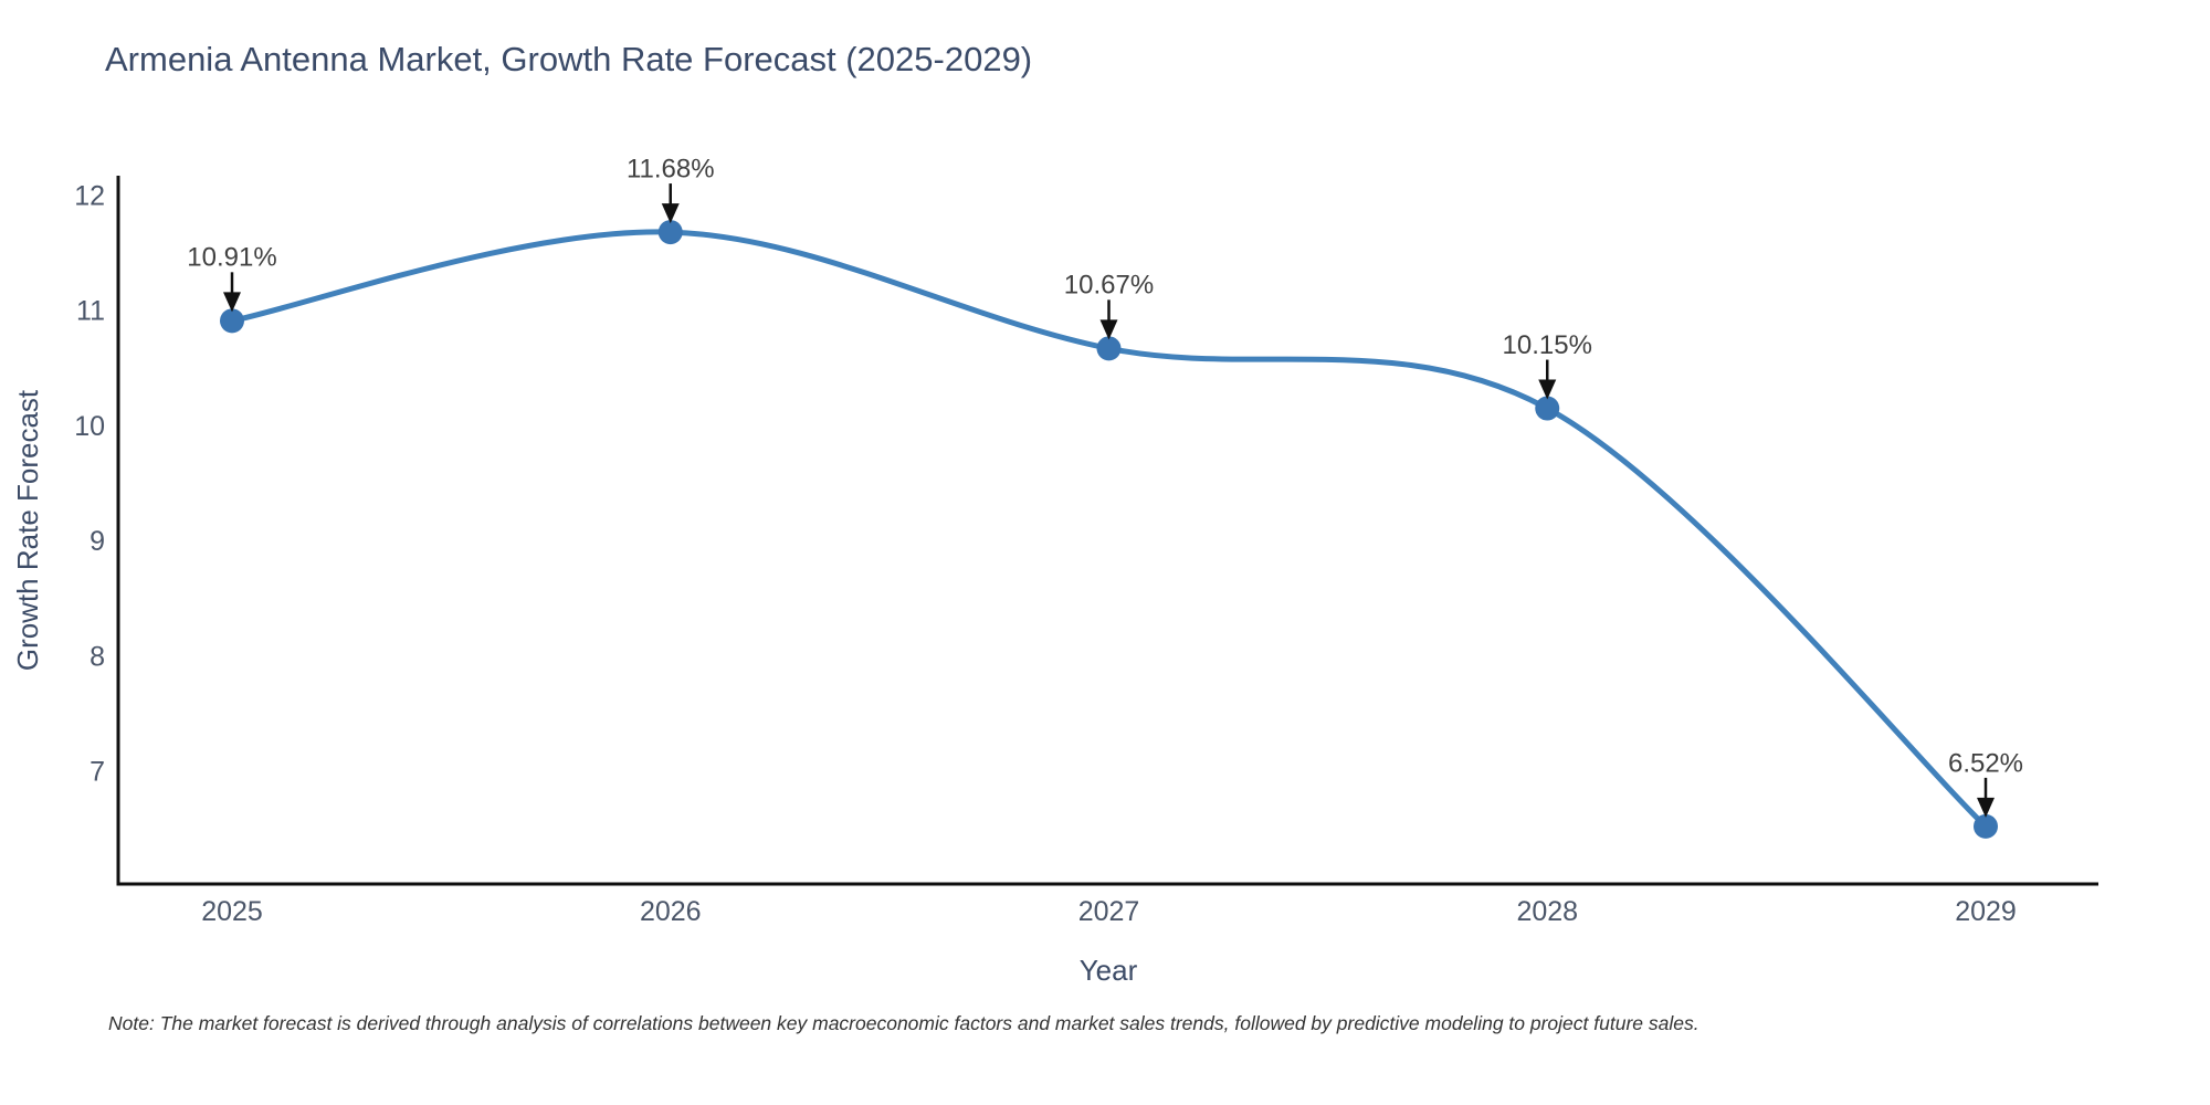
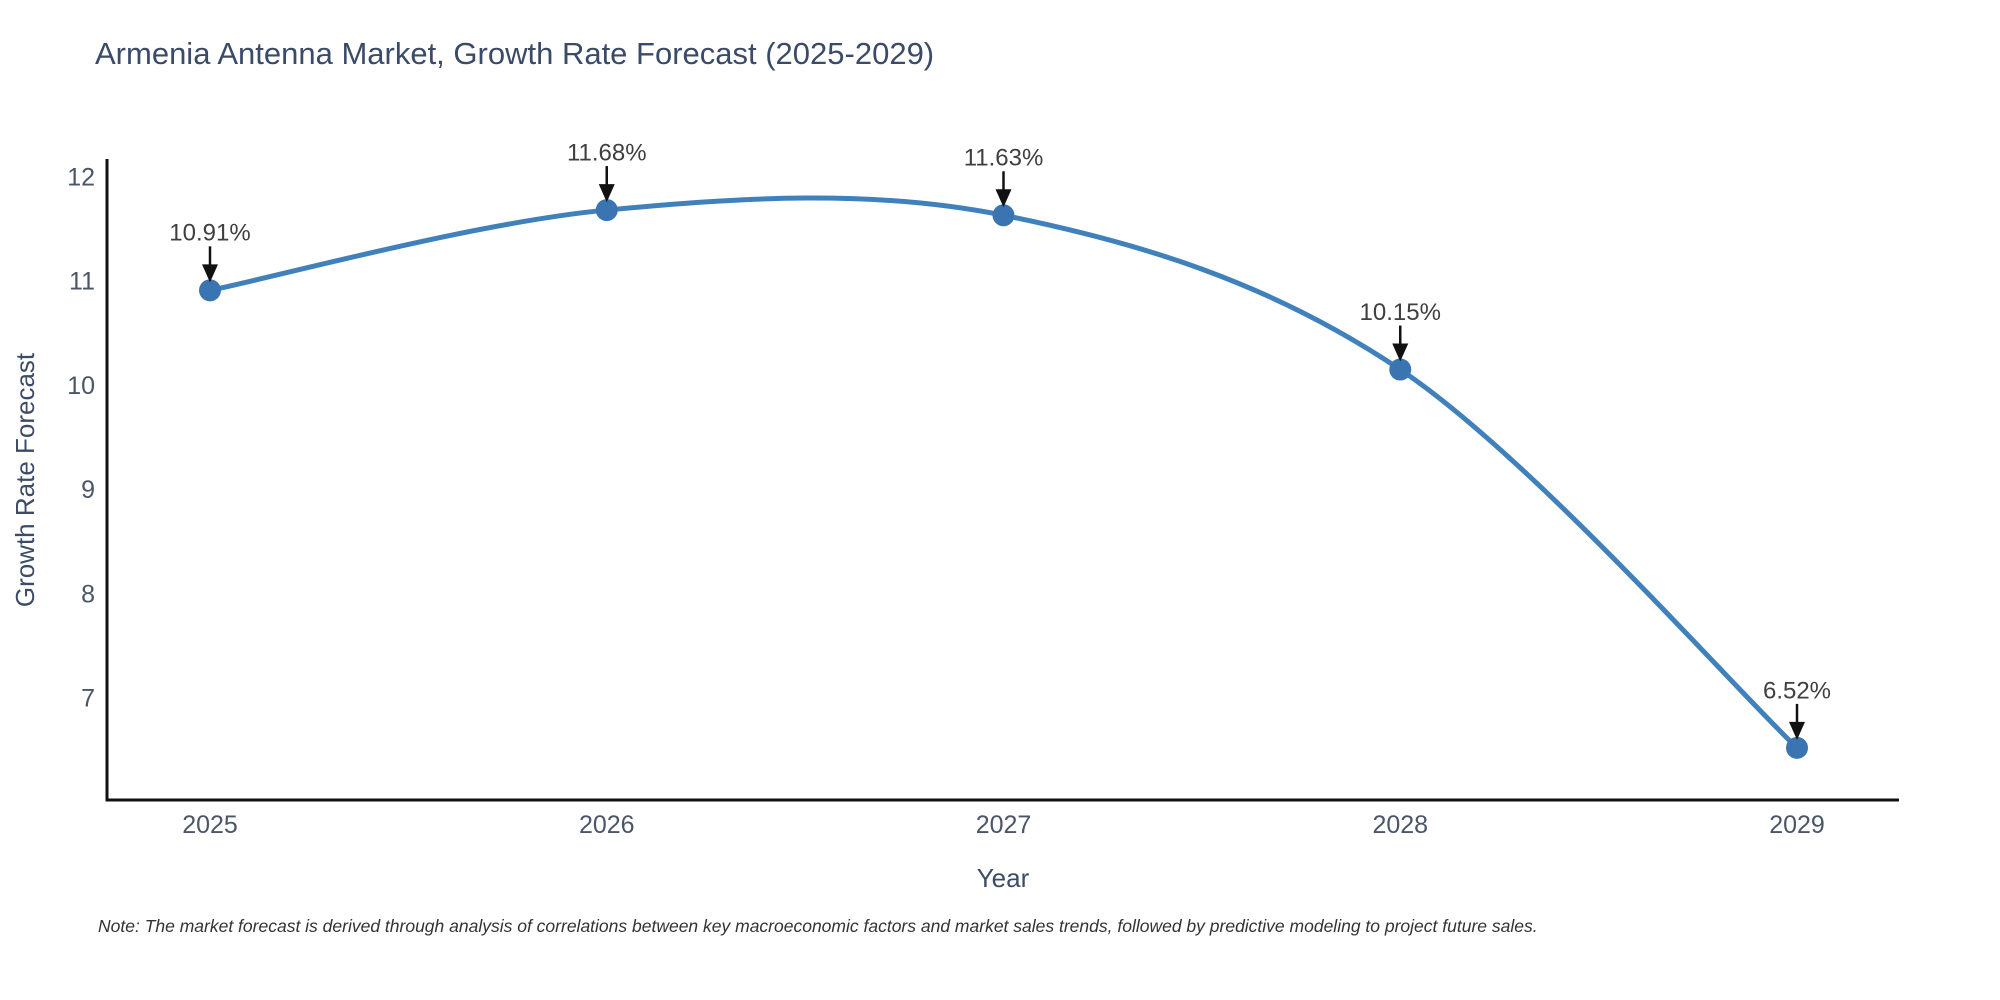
2027: 10.67% -> 11.63%
